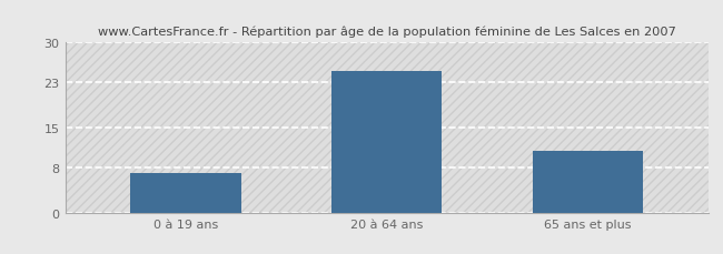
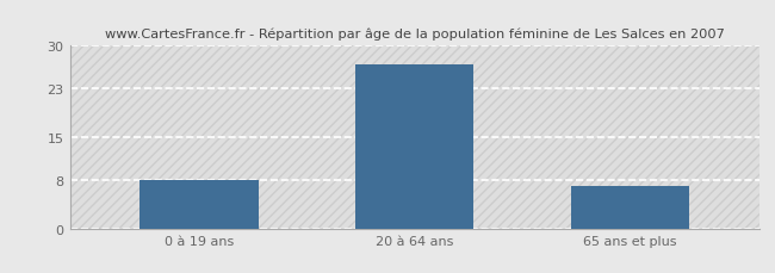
0 à 19 ans: 7 -> 8
20 à 64 ans: 25 -> 27
65 ans et plus: 11 -> 7
